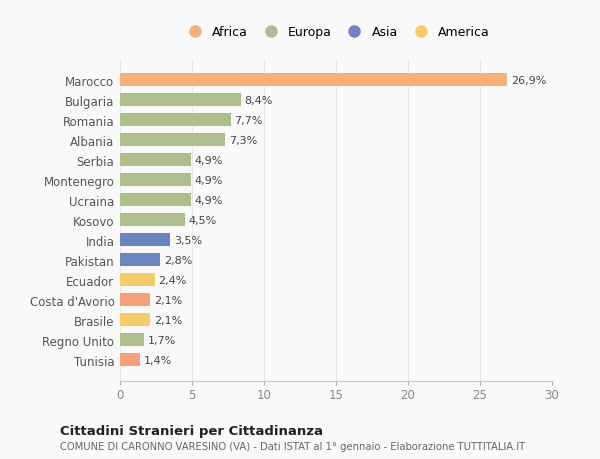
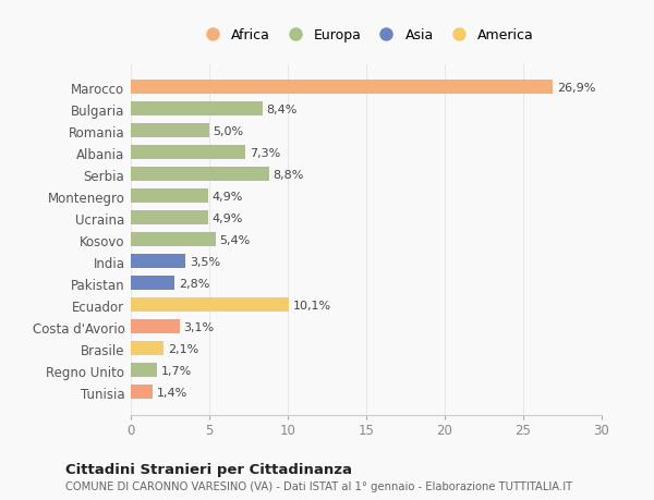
Romania: 7,7% -> 5,0%
Serbia: 4,9% -> 8,8%
Kosovo: 4,5% -> 5,4%
Ecuador: 2,4% -> 10,1%
Costa d'Avorio: 2,1% -> 3,1%
